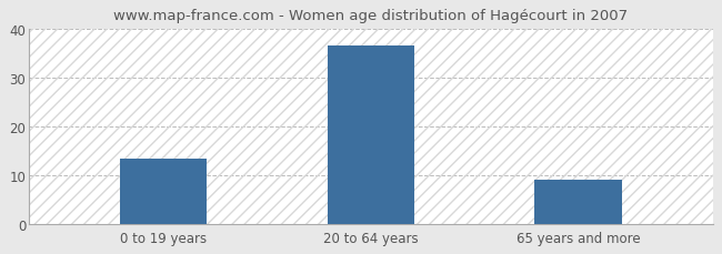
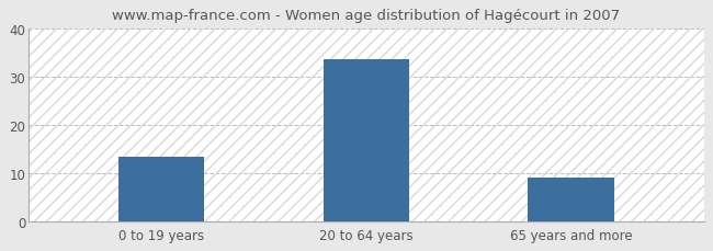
20 to 64 years: 36.5 -> 33.5
